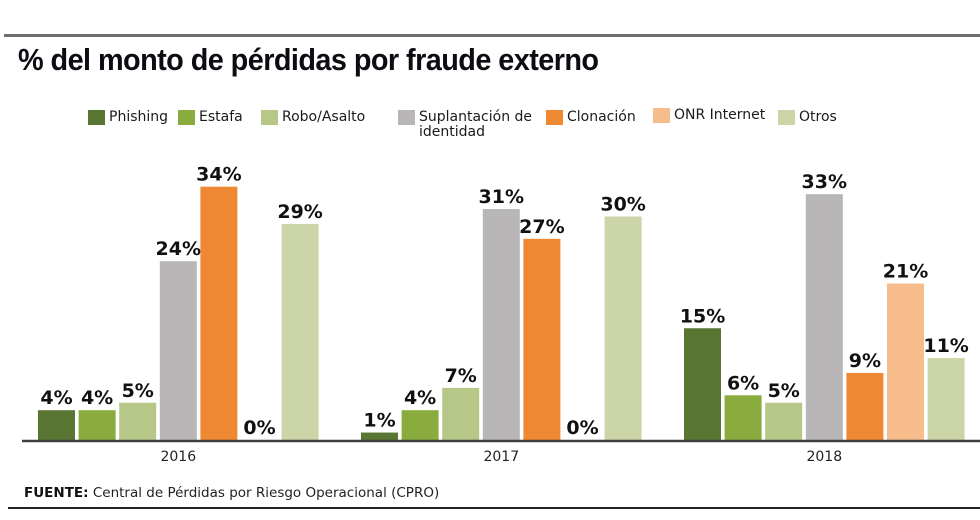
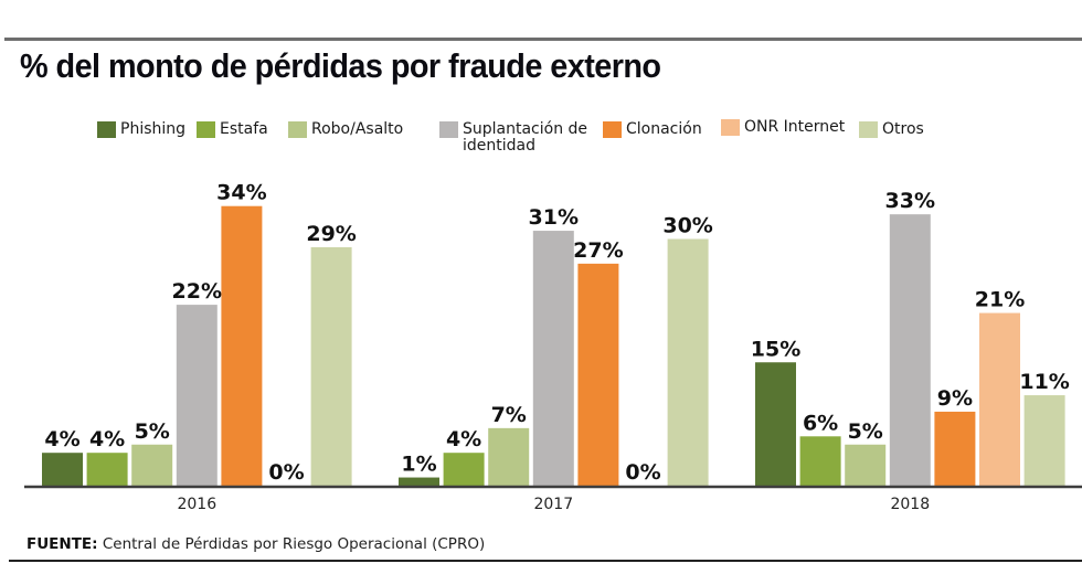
Suplantación de identidad/2016: 24% -> 22%
